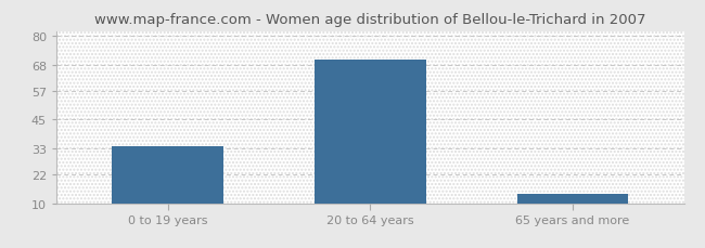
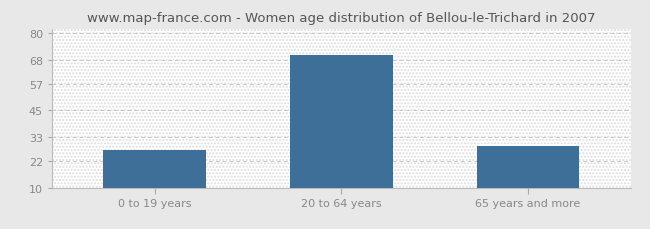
0 to 19 years: 34 -> 27
65 years and more: 14 -> 29
